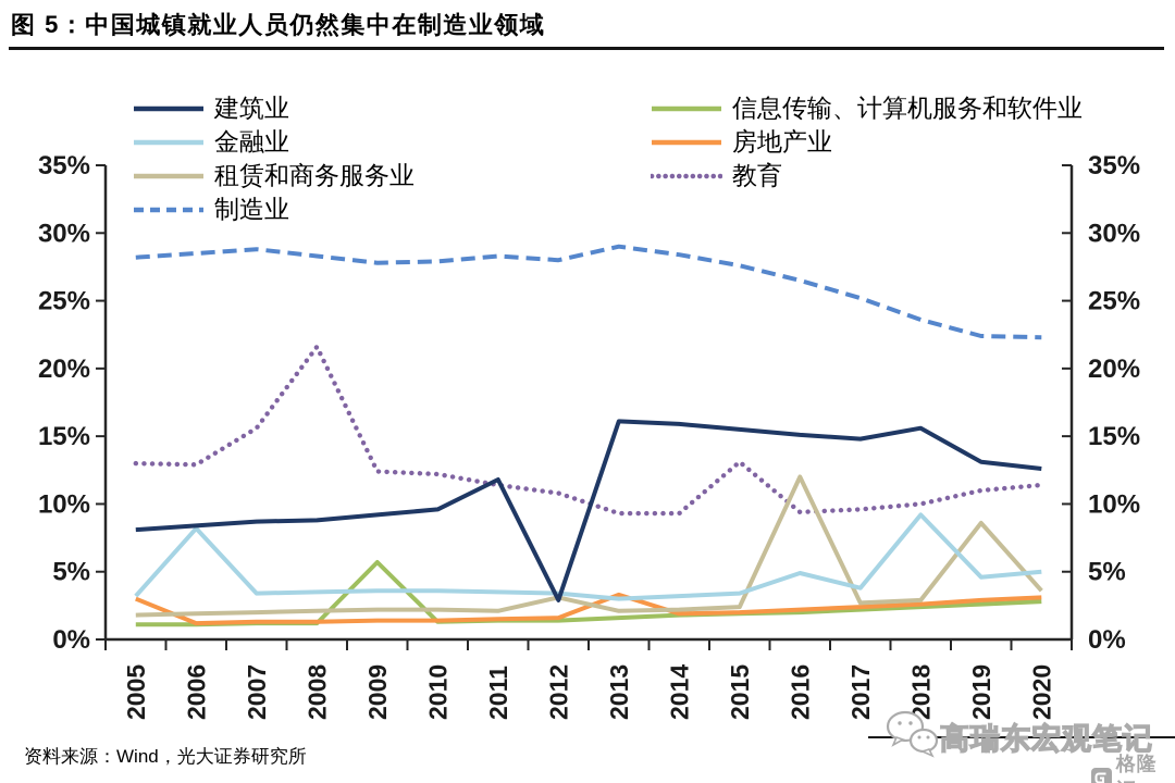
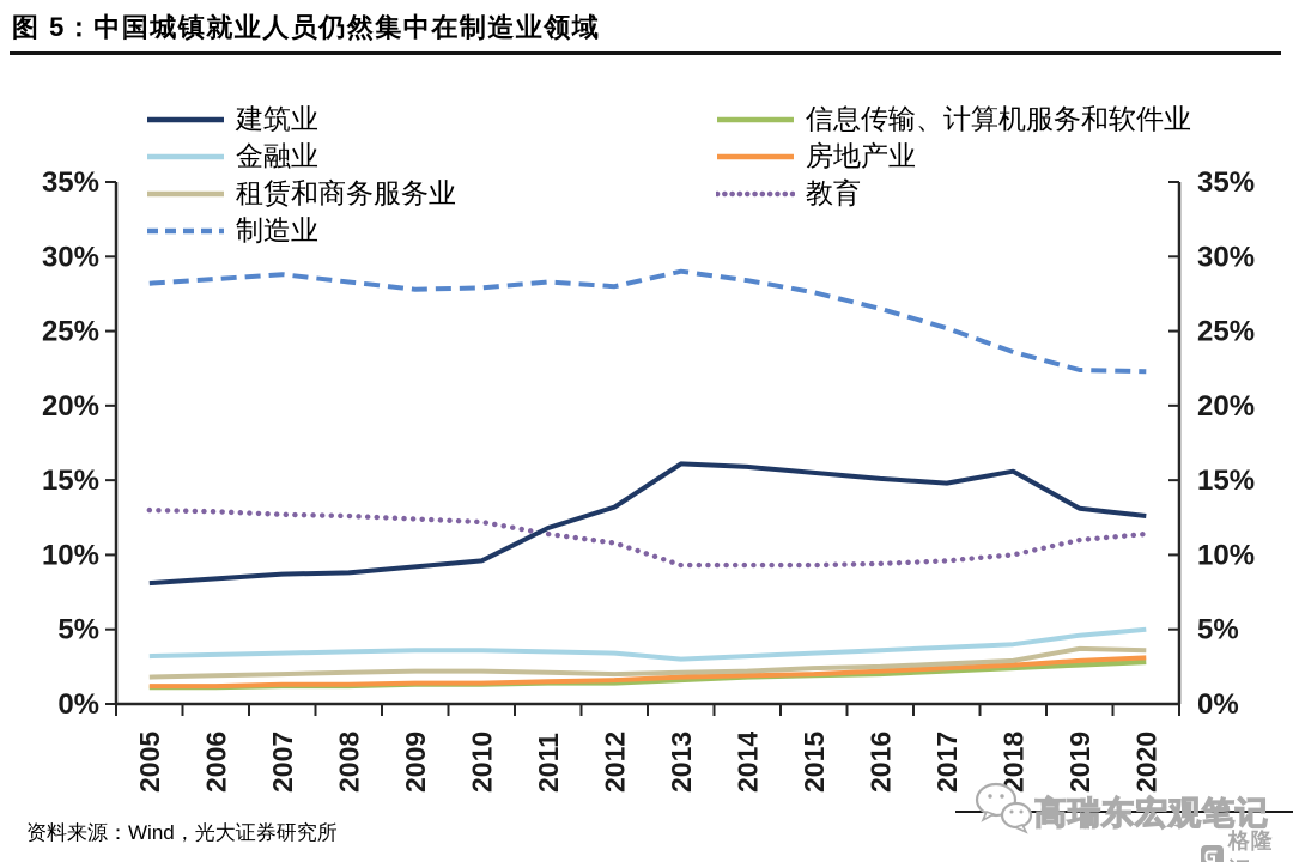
房地产业/2005: 3.0% -> 1.2%
金融业/2006: 8.2% -> 3.3%
教育/2007: 15.6% -> 12.7%
教育/2008: 21.6% -> 12.6%
信息传输、计算机服务和软件业/2009: 5.7% -> 1.3%
建筑业/2012: 2.9% -> 13.2%
租赁和商务服务业/2012: 3.1% -> 2.0%
房地产业/2013: 3.3% -> 1.8%
教育/2015: 13.1% -> 9.3%
金融业/2016: 4.9% -> 3.6%
租赁和商务服务业/2016: 12.0% -> 2.5%
金融业/2018: 9.2% -> 4.0%
租赁和商务服务业/2019: 8.6% -> 3.7%
